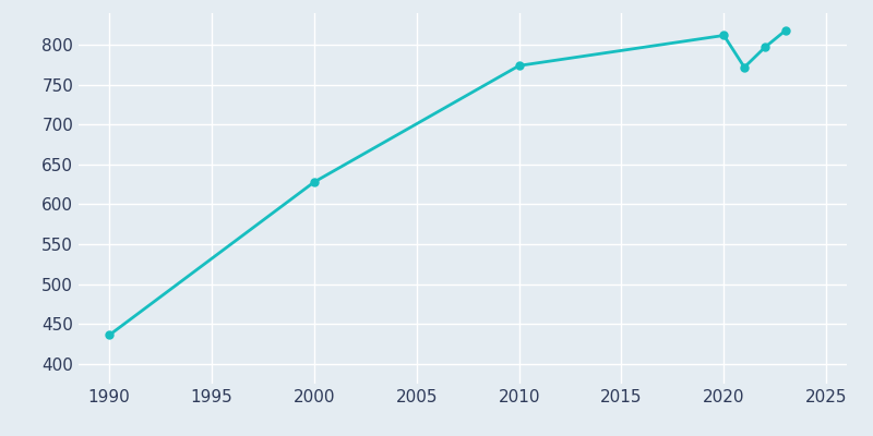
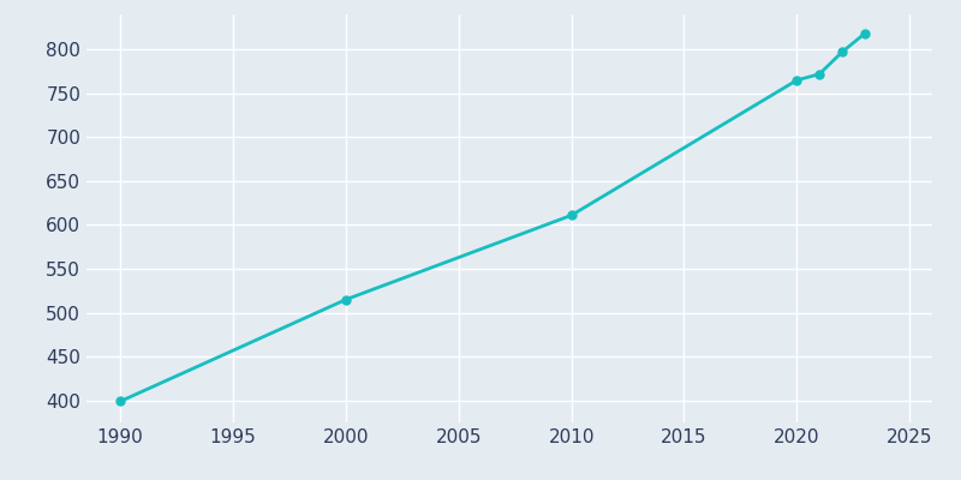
1990: 436 -> 399
2000: 628 -> 515
2010: 774 -> 611
2020: 812 -> 765
